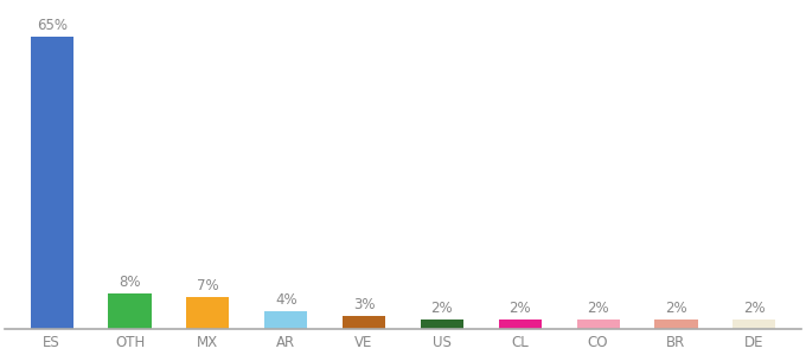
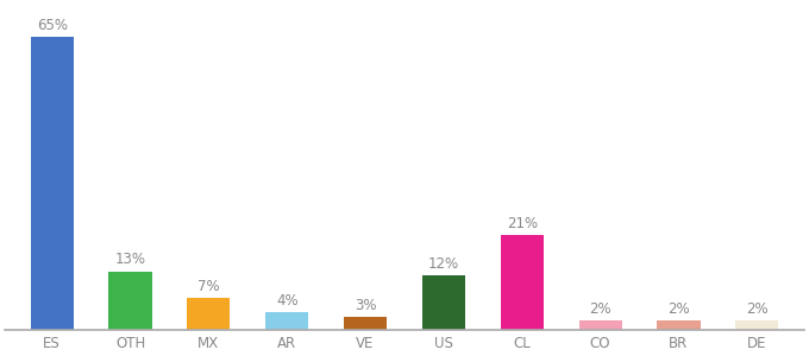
OTH: 8% -> 13%
US: 2% -> 12%
CL: 2% -> 21%
